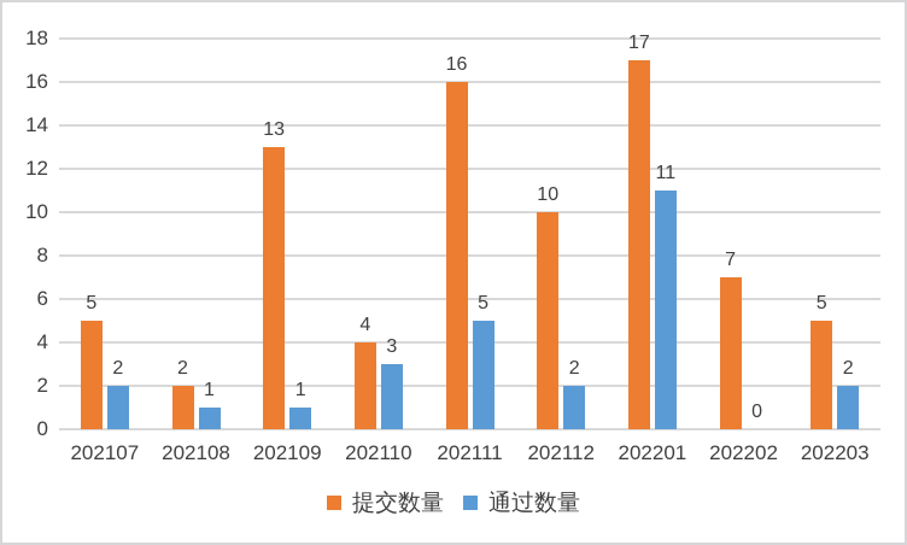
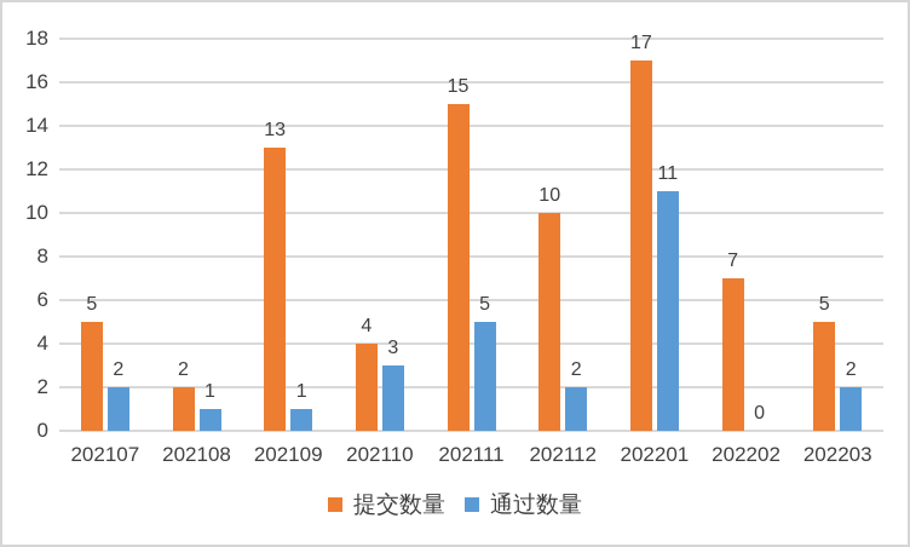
提交数量/202111: 16 -> 15
